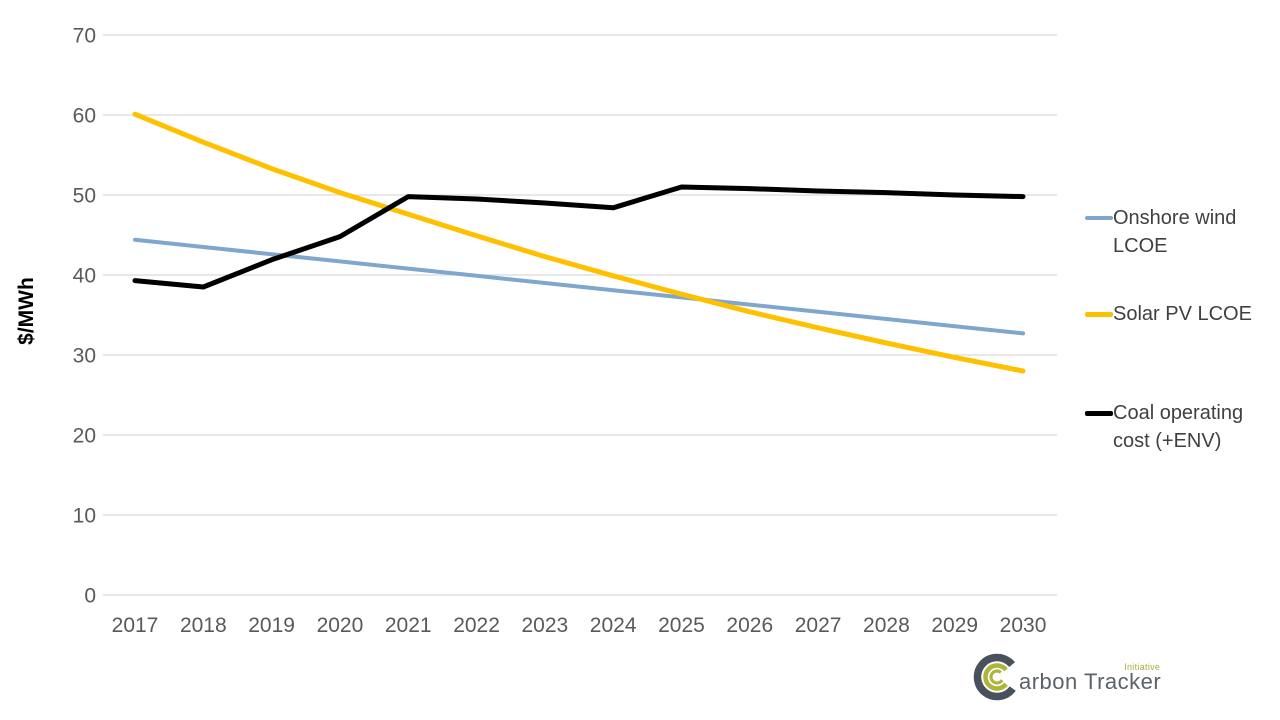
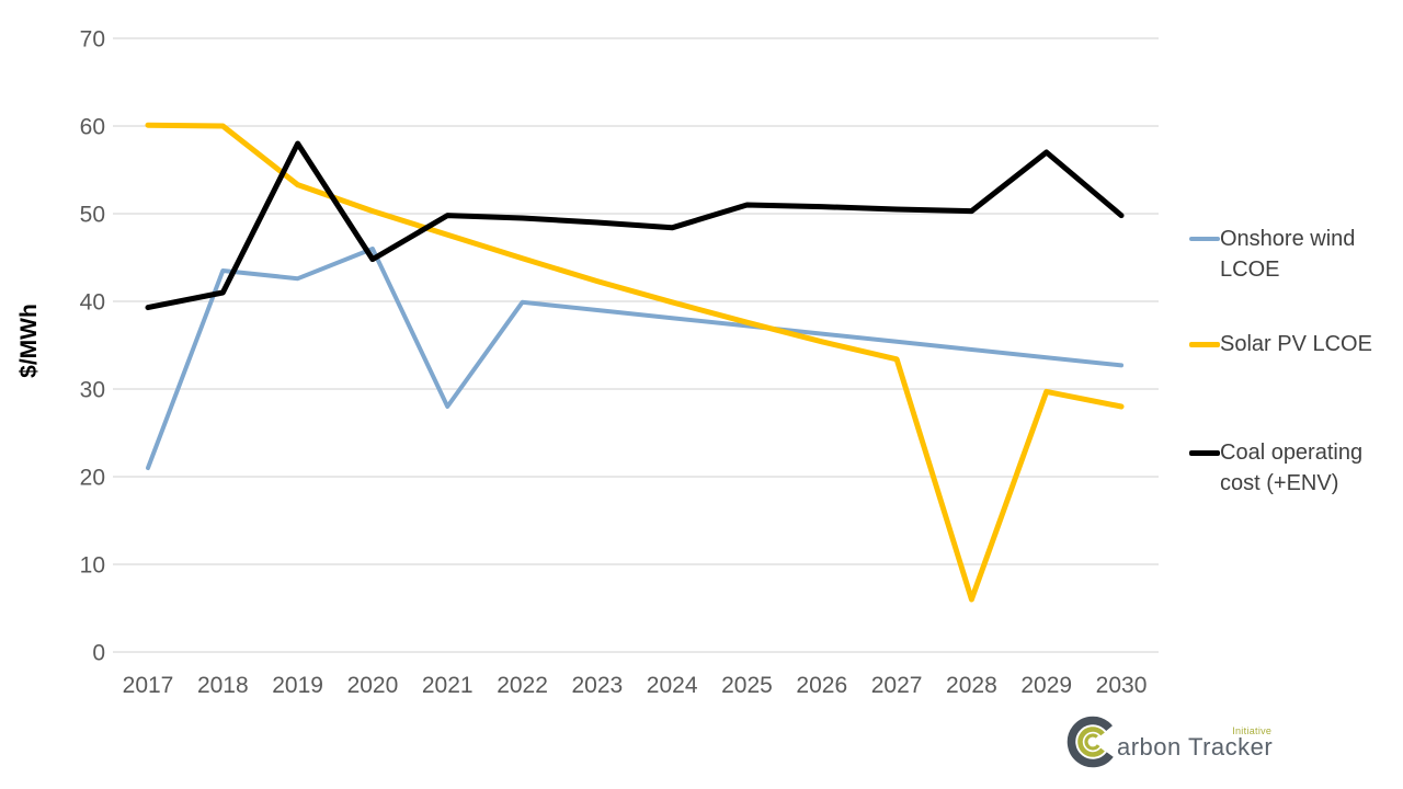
Onshore wind LCOE/2017: 44 -> 21
Solar PV LCOE/2018: 57 -> 60
Coal operating cost (+ENV)/2018: 38 -> 41
Coal operating cost (+ENV)/2019: 42 -> 58
Onshore wind LCOE/2020: 42 -> 46
Onshore wind LCOE/2021: 41 -> 28
Solar PV LCOE/2028: 32 -> 6
Coal operating cost (+ENV)/2029: 50 -> 57
